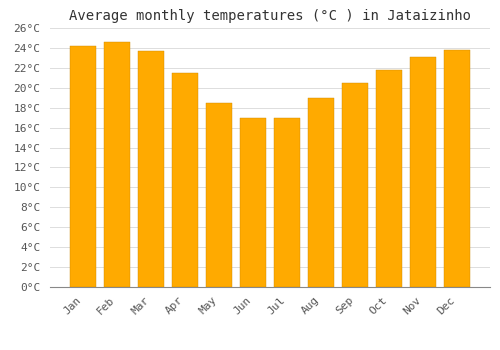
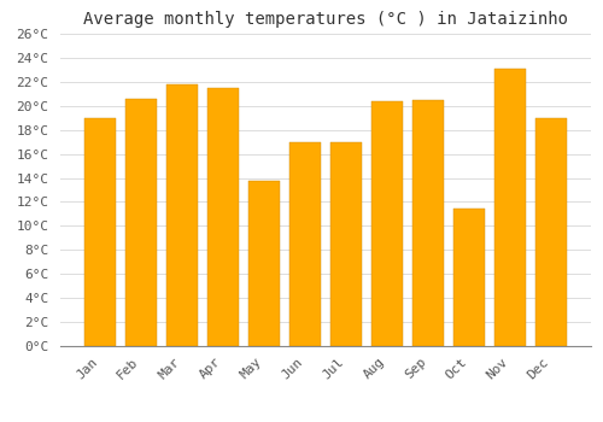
Jan: 24.2°C -> 19.0°C
Feb: 24.6°C -> 20.6°C
Mar: 23.7°C -> 21.8°C
May: 18.5°C -> 13.8°C
Aug: 19.0°C -> 20.4°C
Oct: 21.8°C -> 11.4°C
Dec: 23.8°C -> 19.0°C
